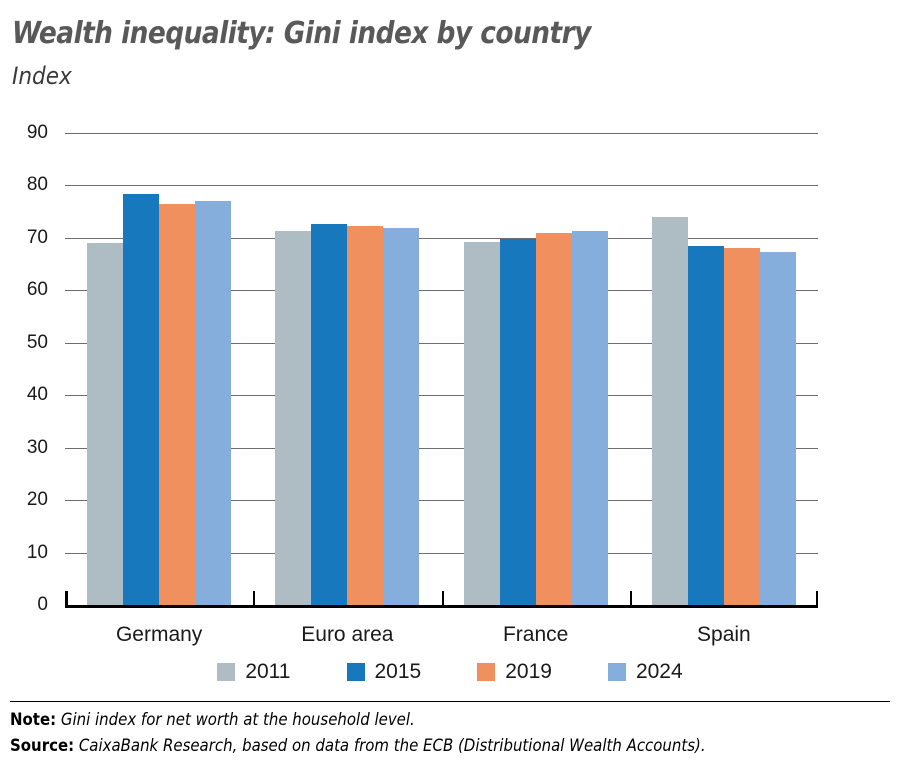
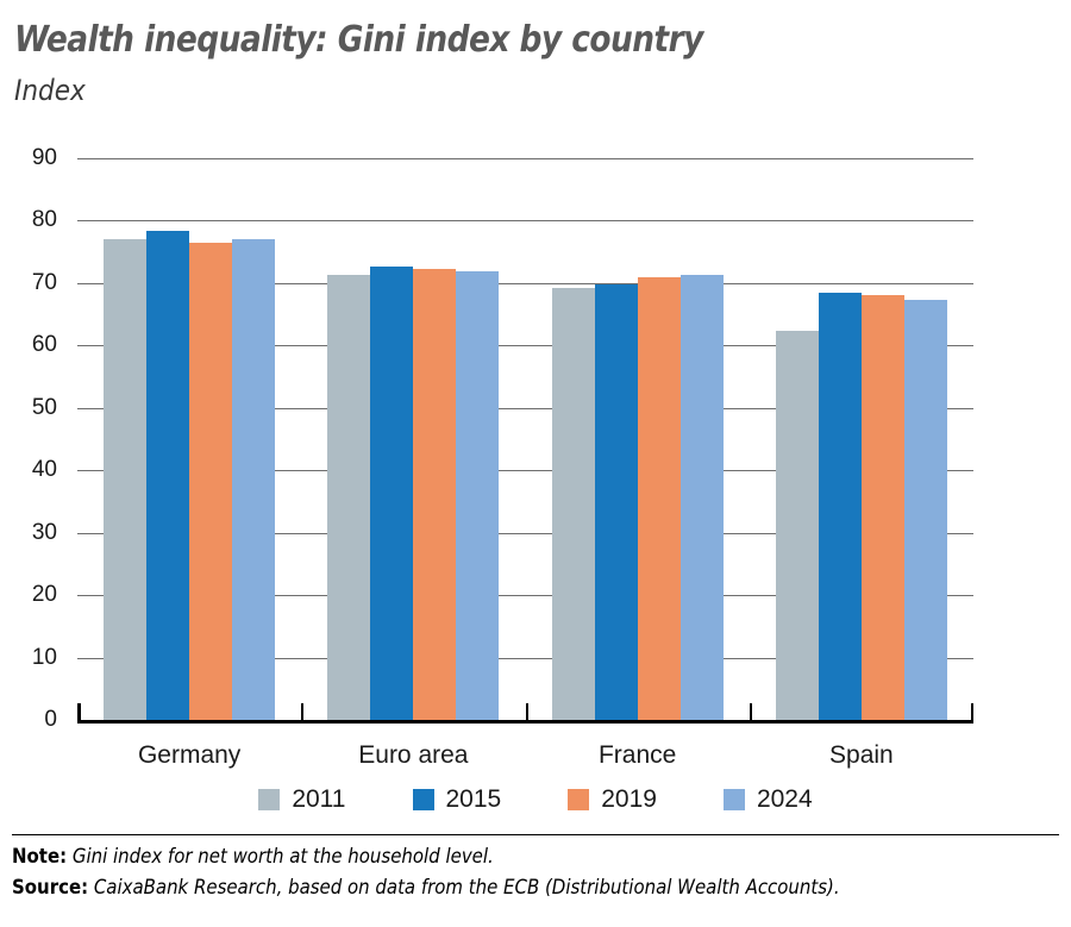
2011/Germany: 69 -> 77
2011/Spain: 74 -> 62
